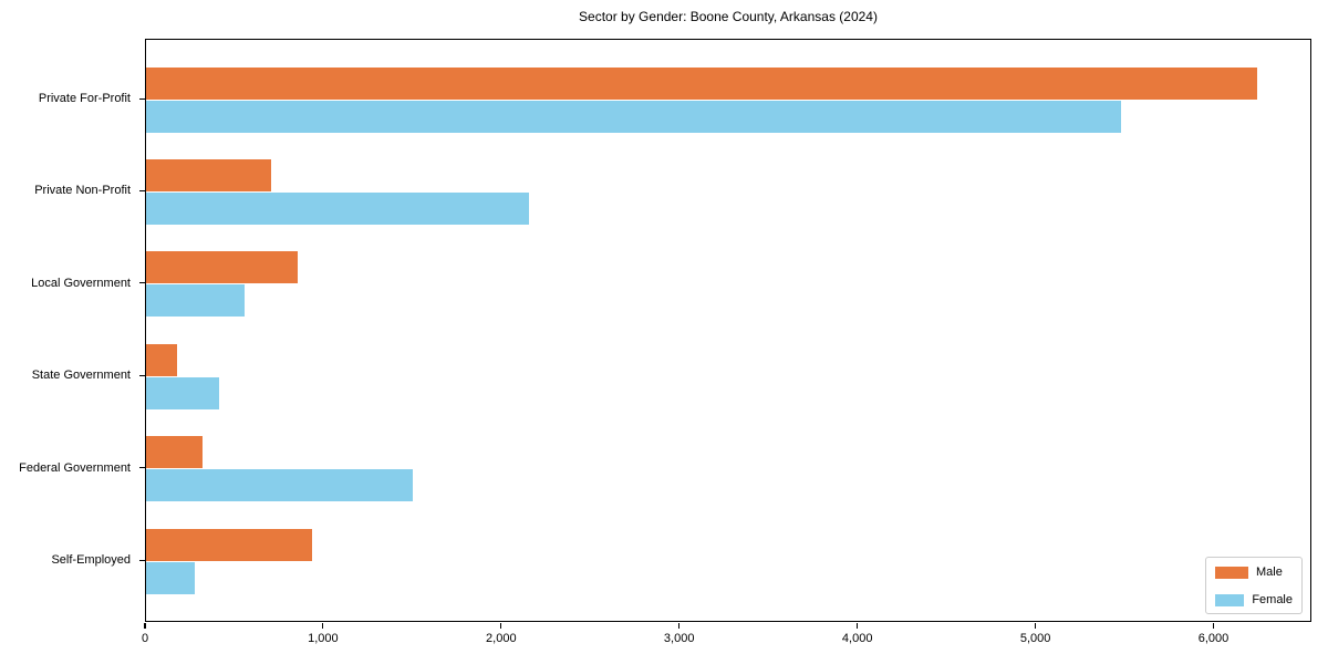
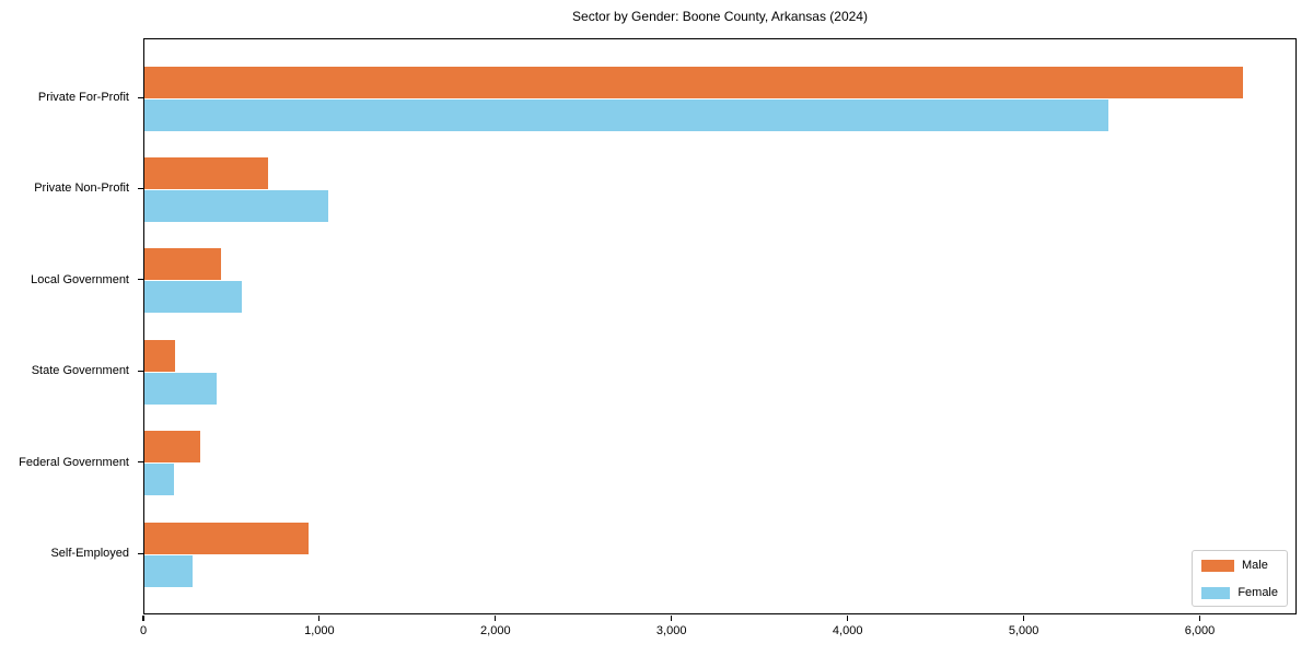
Female/Private Non-Profit: 2150 -> 1040
Male/Local Government: 850 -> 440
Female/Federal Government: 1500 -> 170
